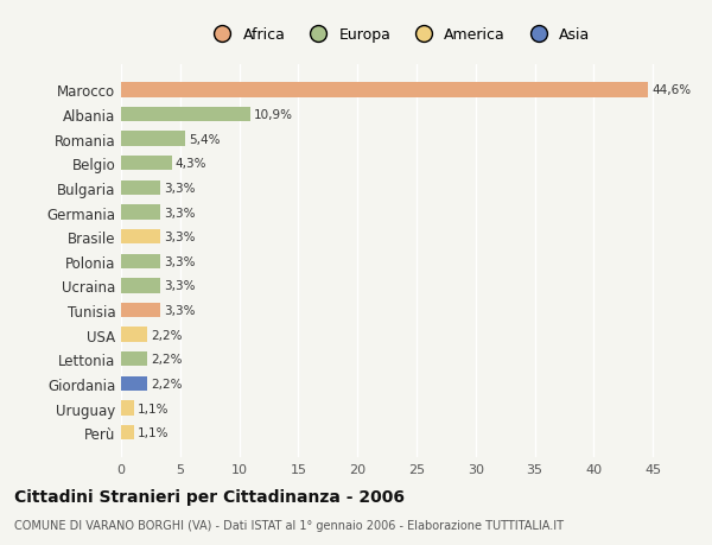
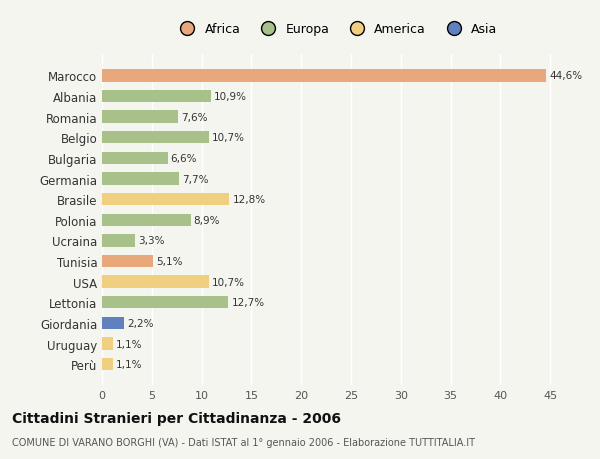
Romania: 5,4% -> 7,6%
Belgio: 4,3% -> 10,7%
Bulgaria: 3,3% -> 6,6%
Germania: 3,3% -> 7,7%
Brasile: 3,3% -> 12,8%
Polonia: 3,3% -> 8,9%
Tunisia: 3,3% -> 5,1%
USA: 2,2% -> 10,7%
Lettonia: 2,2% -> 12,7%
